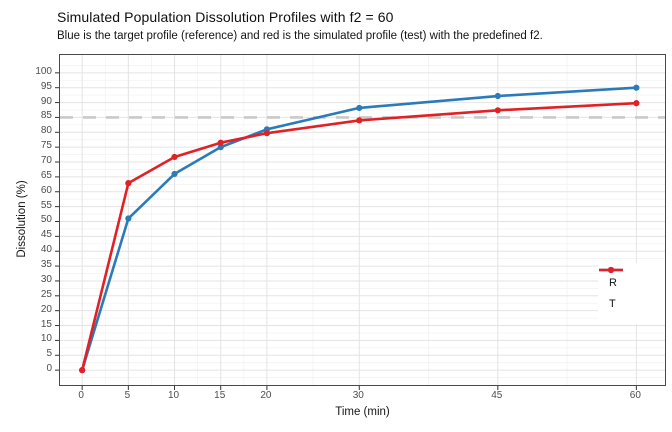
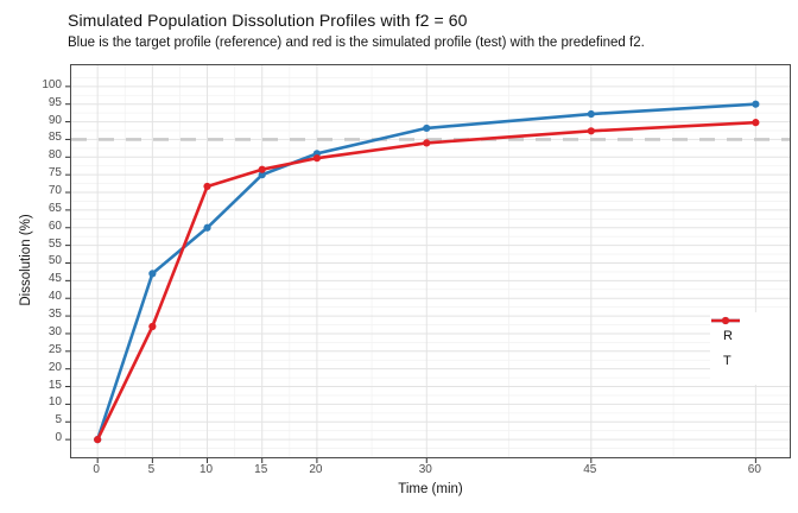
R/5: 51 -> 47
T/5: 63 -> 32
R/10: 66 -> 60
